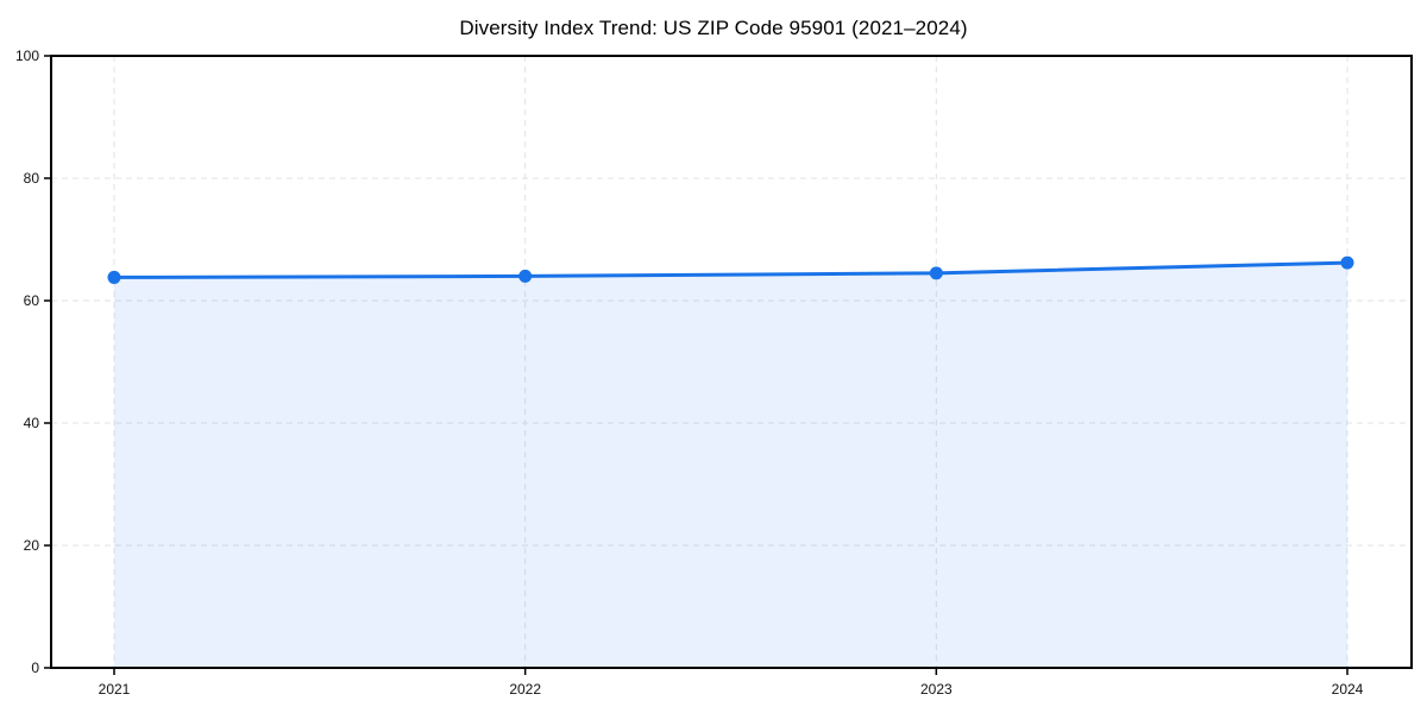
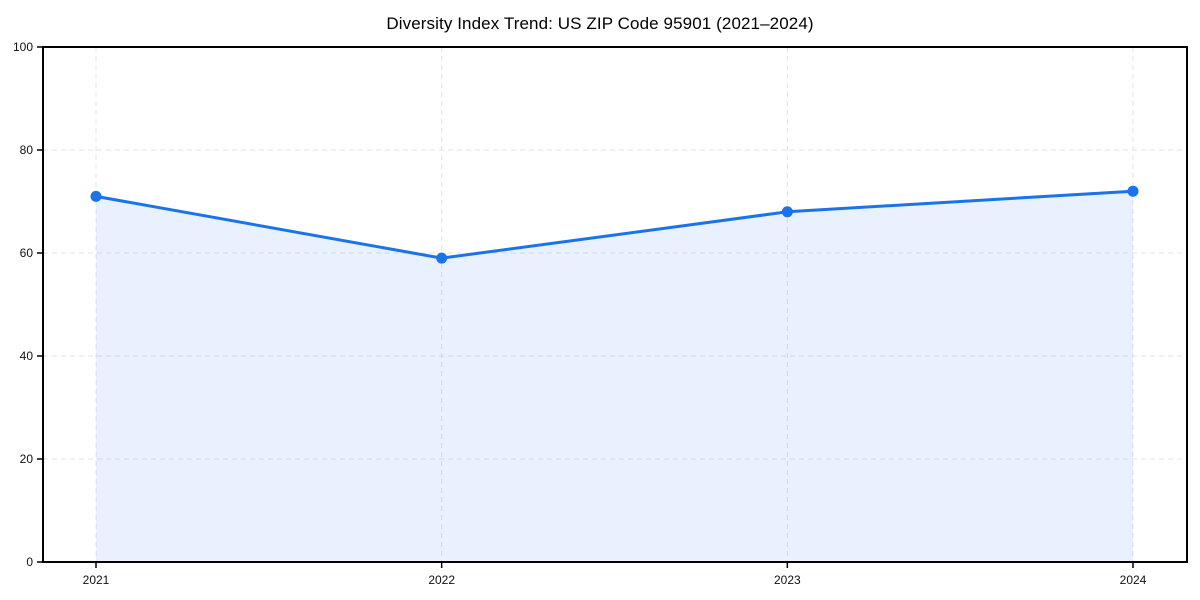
2021: 64 -> 71
2022: 64 -> 59
2023: 64 -> 68
2024: 66 -> 72
